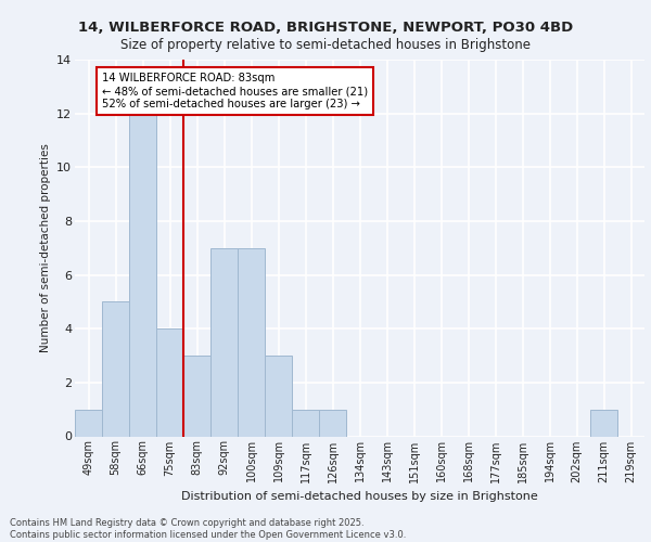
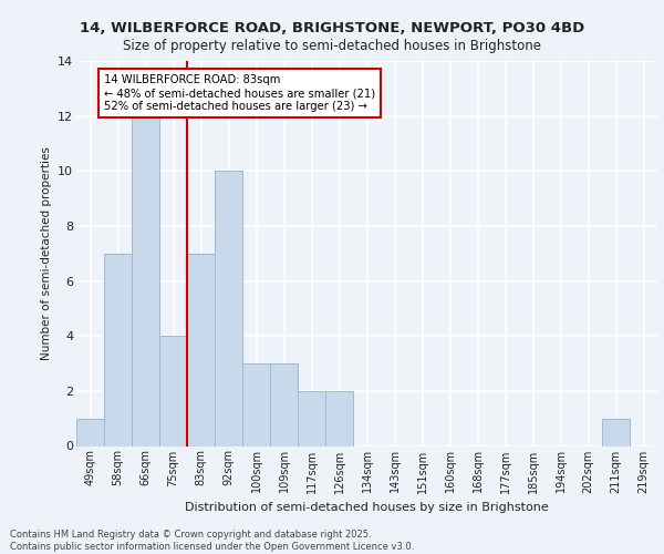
58sqm: 5 -> 7
83sqm: 3 -> 7
92sqm: 7 -> 10
100sqm: 7 -> 3
117sqm: 1 -> 2
126sqm: 1 -> 2
